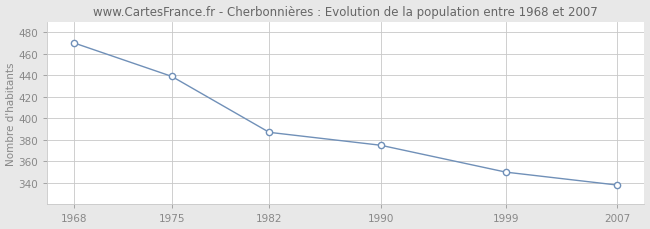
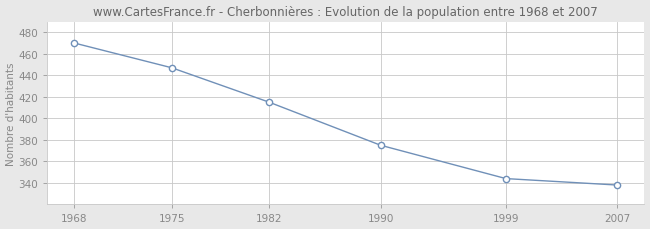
1975: 439 -> 447
1982: 387 -> 415
1999: 350 -> 344
